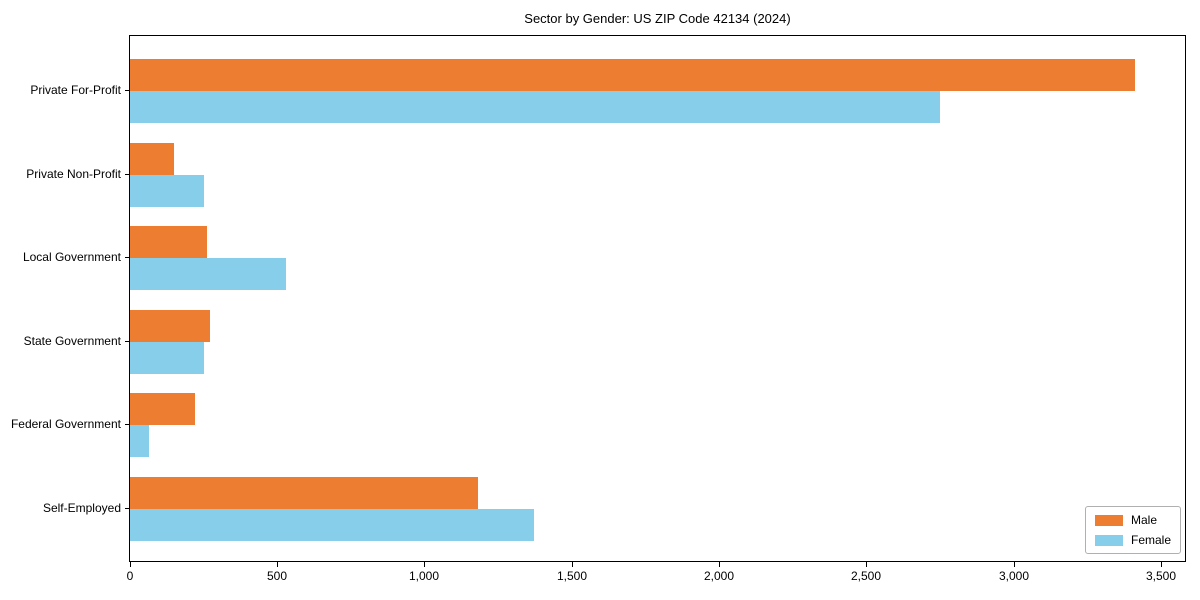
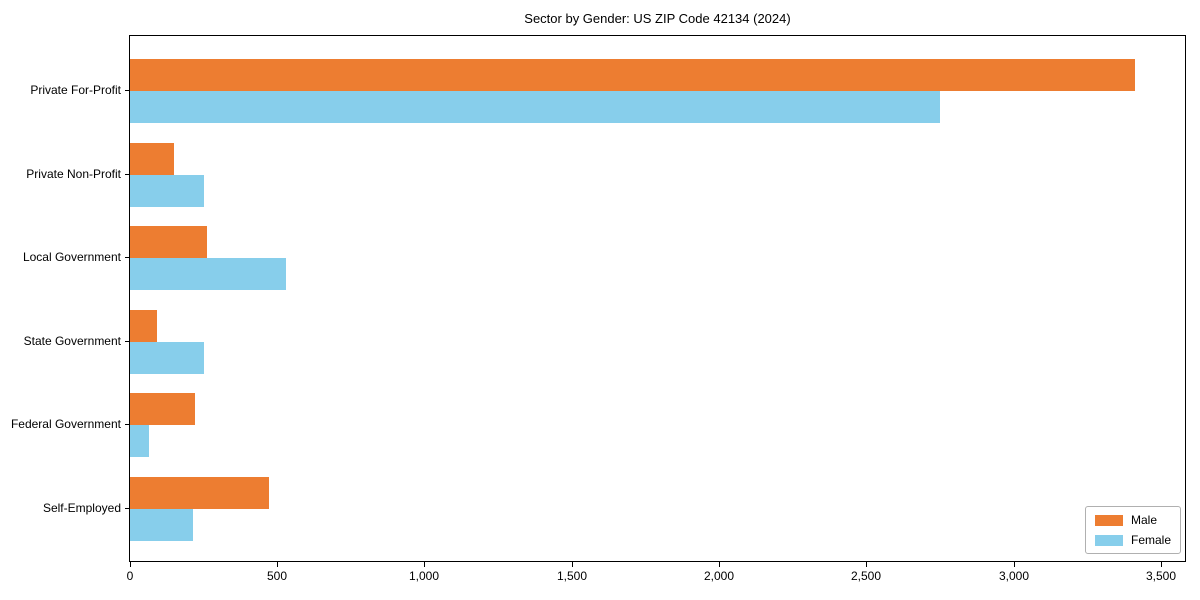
Male/State Government: 270 -> 90
Male/Self-Employed: 1180 -> 470
Female/Self-Employed: 1370 -> 220
